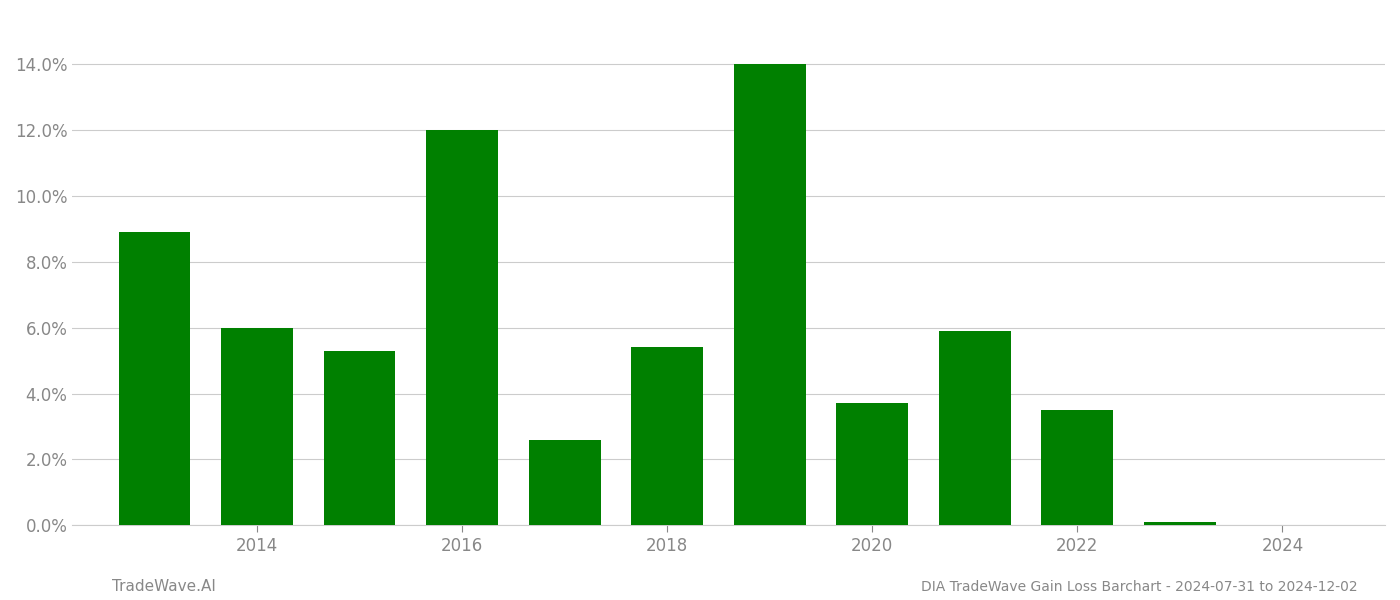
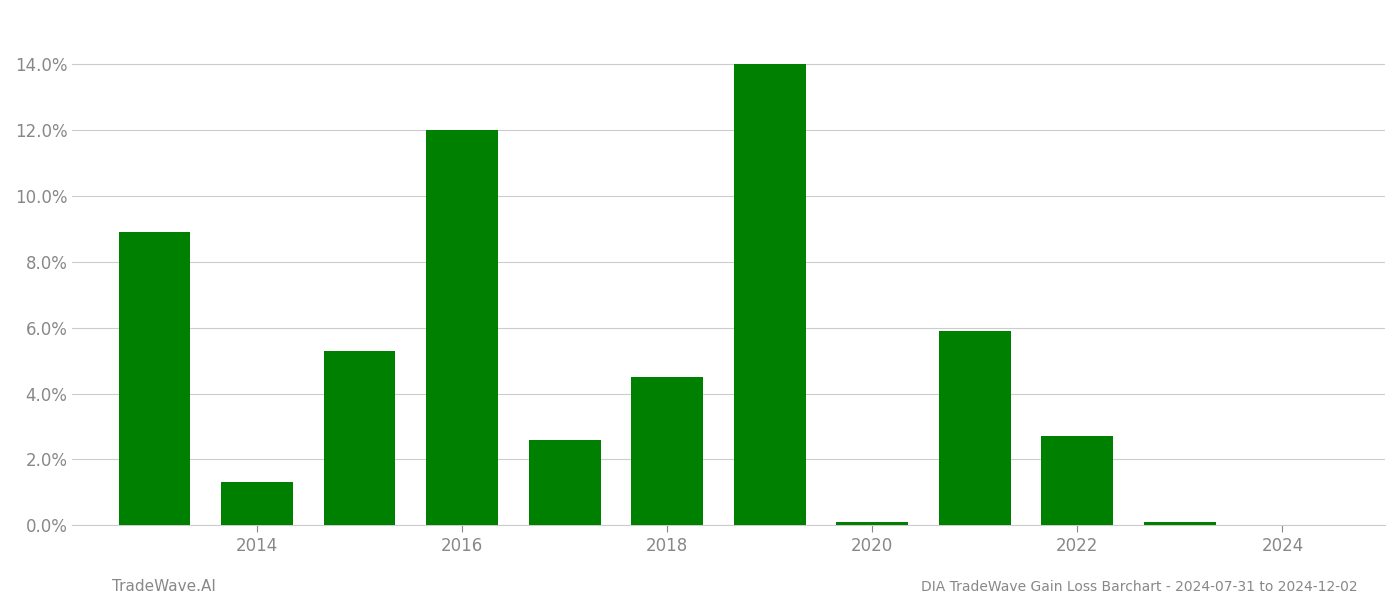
2014: 6.0% -> 1.3%
2018: 5.4% -> 4.5%
2020: 3.7% -> 0.1%
2022: 3.5% -> 2.7%
